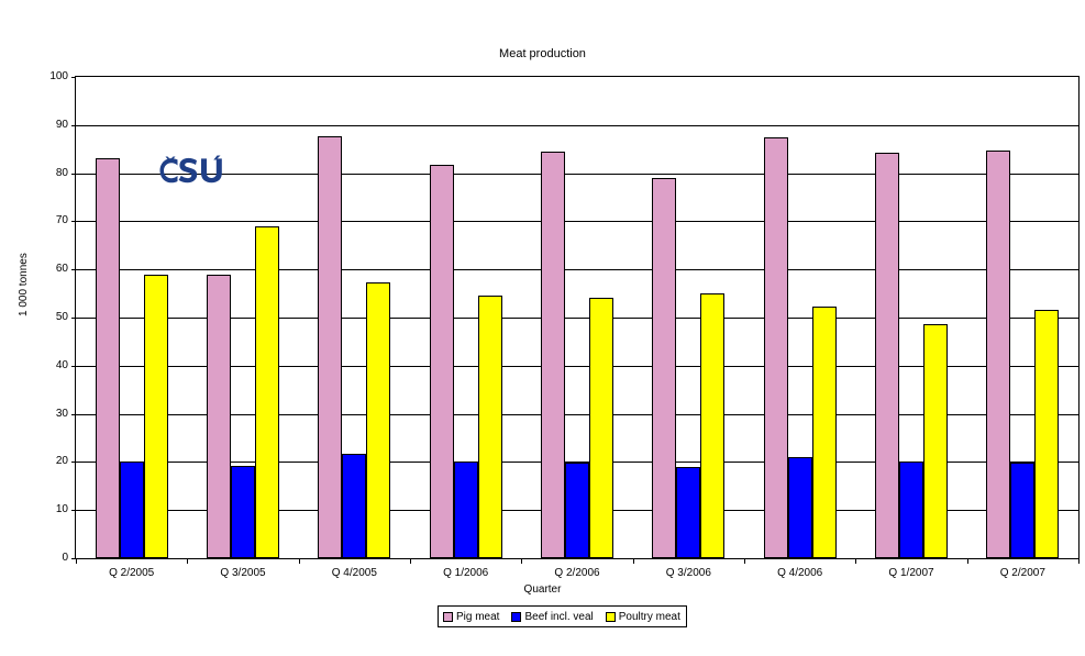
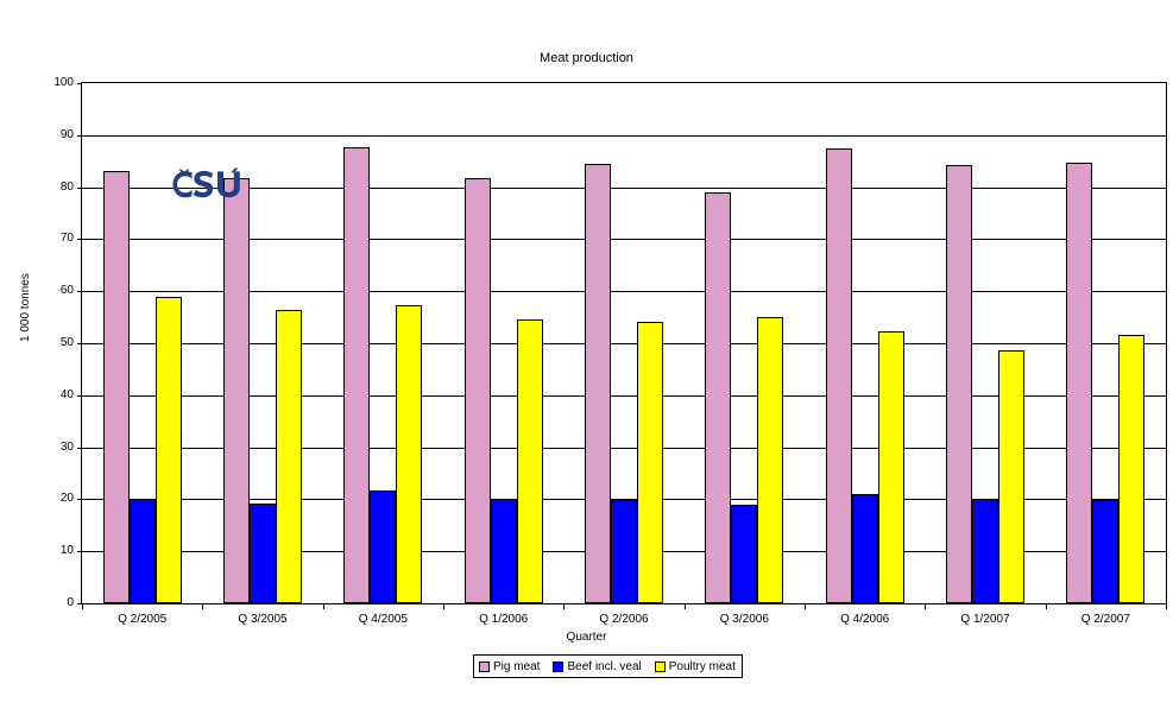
Pig meat/Q 3/2005: 59 -> 82
Poultry meat/Q 3/2005: 69 -> 56
